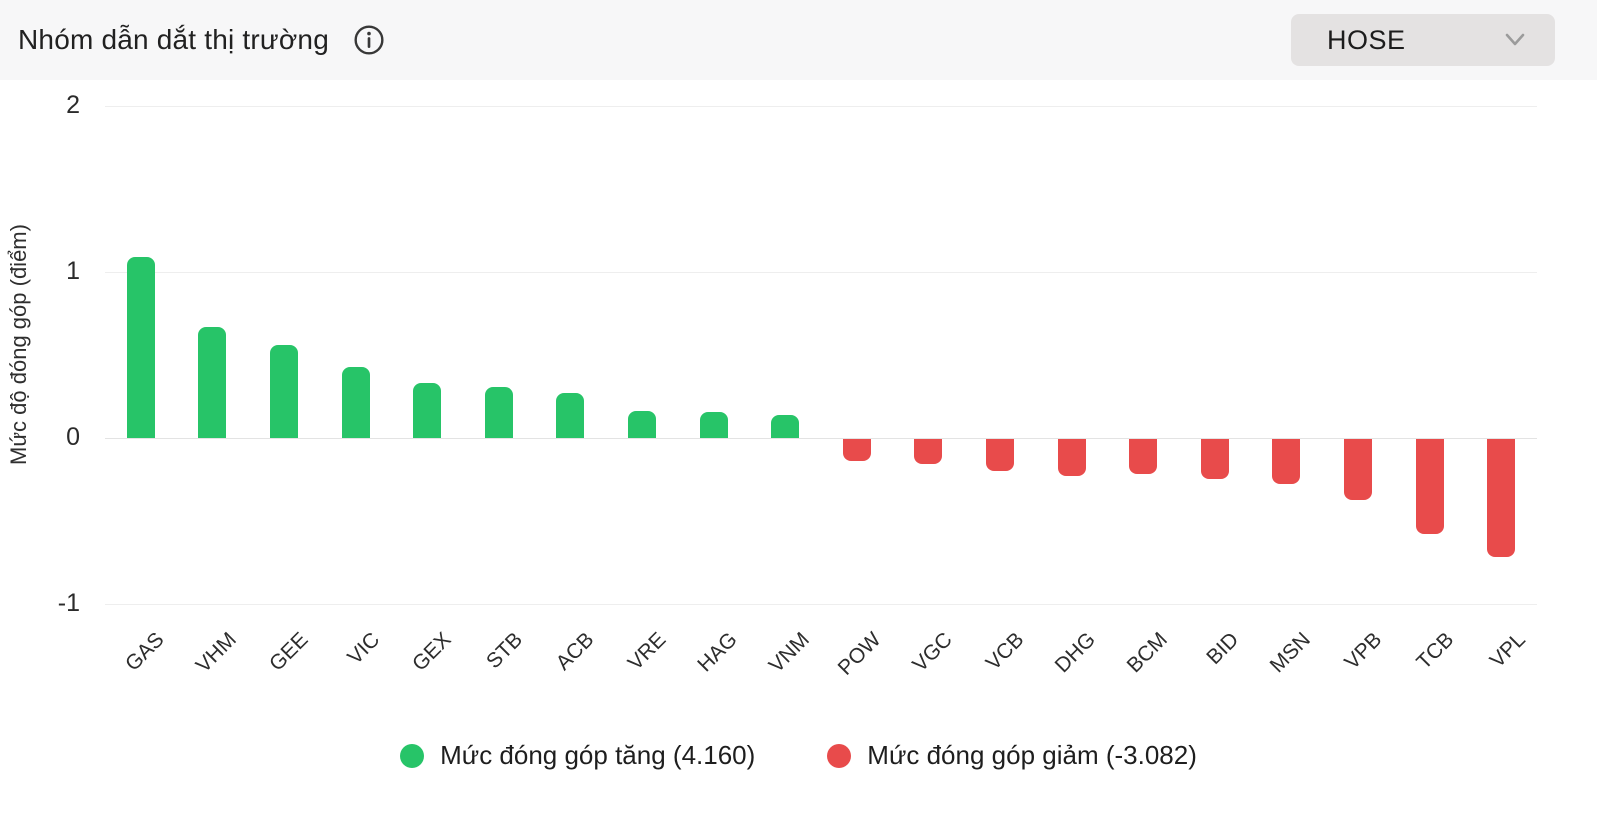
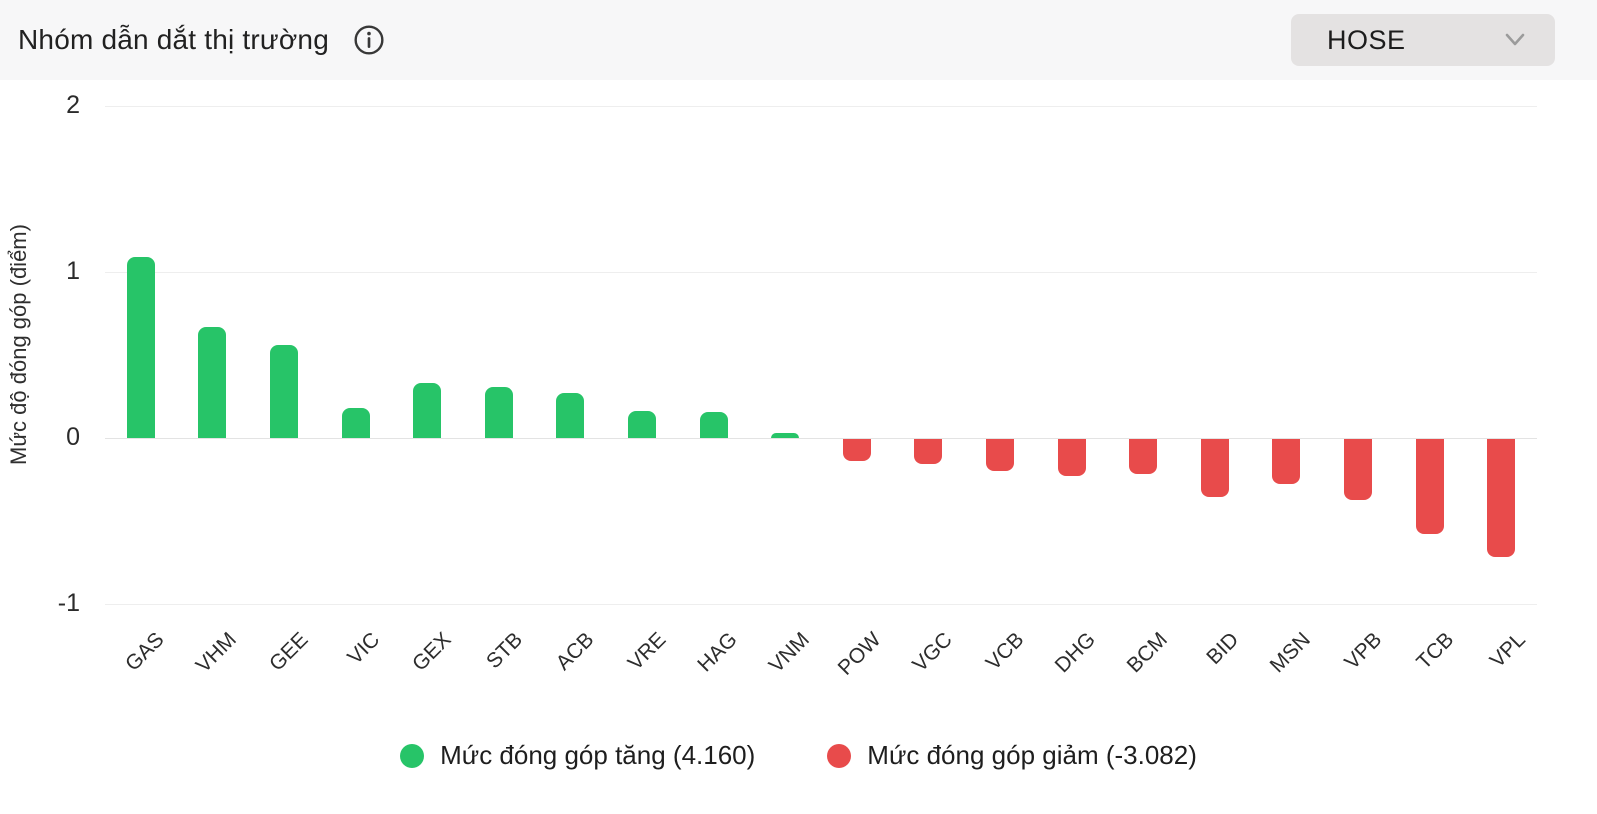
VIC: 0.43 -> 0.18
VNM: 0.14 -> 0.03
BID: -0.24 -> -0.35
